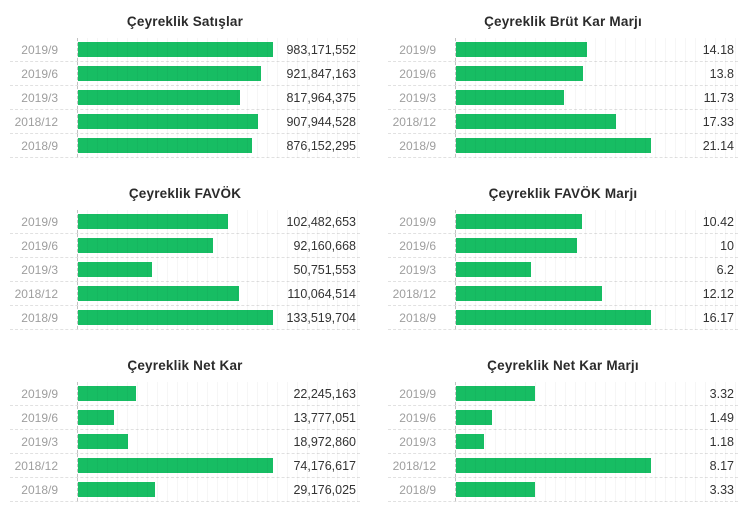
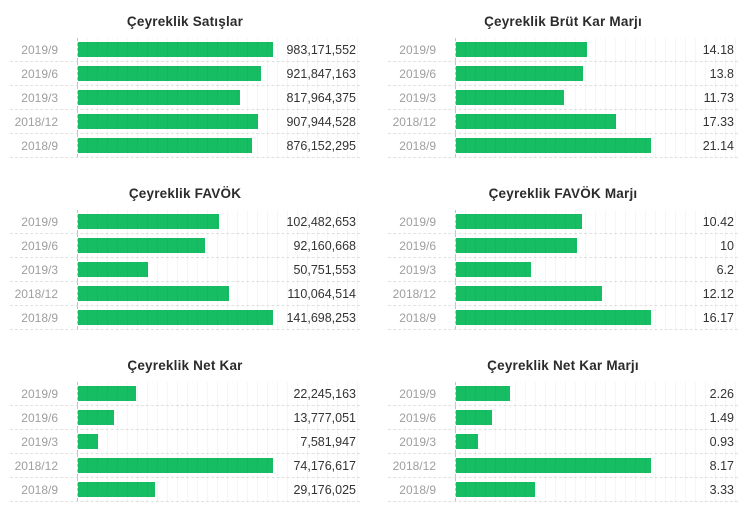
Çeyreklik FAVÖK/2018/9: 133,519,704 -> 141,698,253
Çeyreklik Net Kar/2019/3: 18,972,860 -> 7,581,947
Çeyreklik Net Kar Marjı/2019/9: 3.32 -> 2.26
Çeyreklik Net Kar Marjı/2019/3: 1.18 -> 0.93
